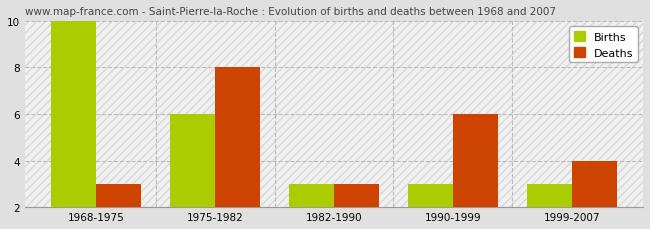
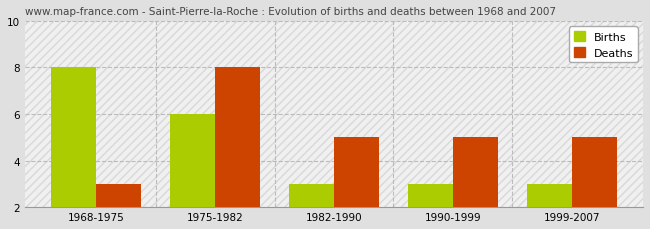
Births/1968-1975: 10 -> 8
Deaths/1982-1990: 3 -> 5
Deaths/1990-1999: 6 -> 5
Deaths/1999-2007: 4 -> 5
